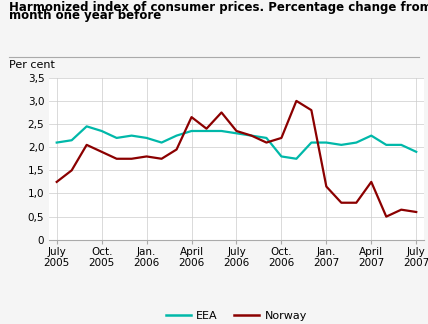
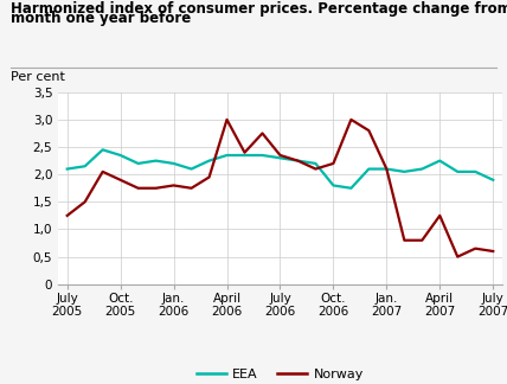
Norway/April 2006: 2,65 -> 3,00
Norway/Jan. 2007: 1,15 -> 2,10
